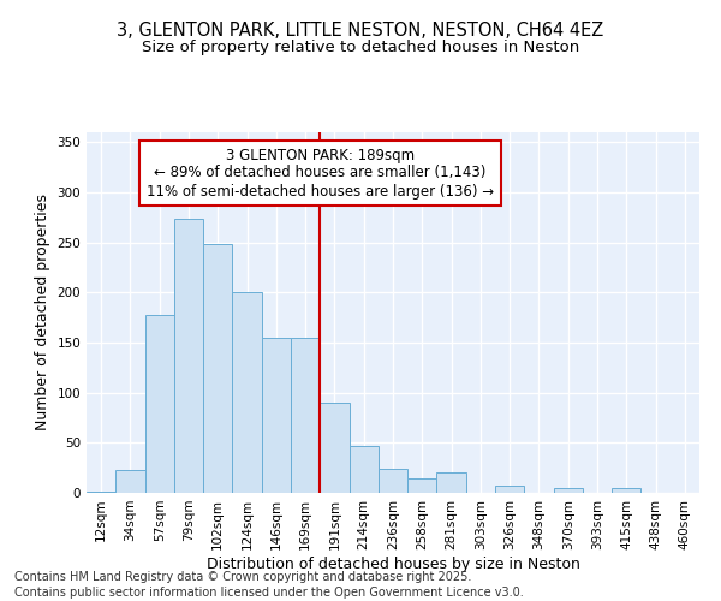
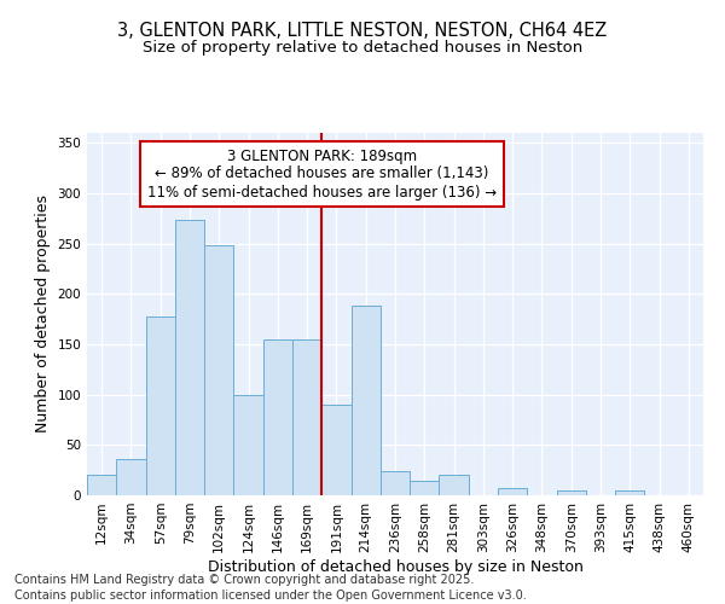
12sqm: 1 -> 20
34sqm: 23 -> 36
124sqm: 200 -> 100
214sqm: 47 -> 188
